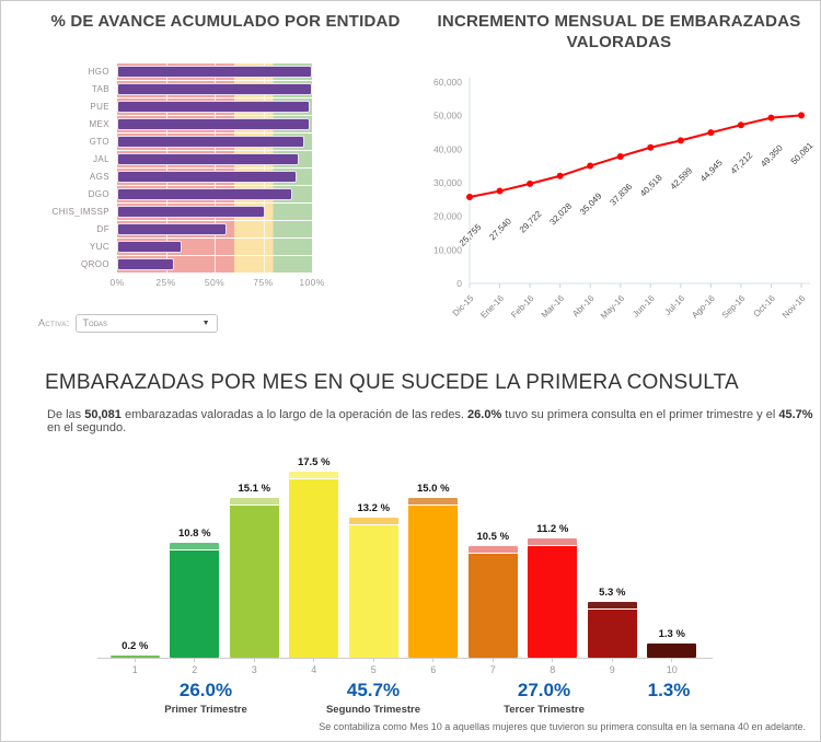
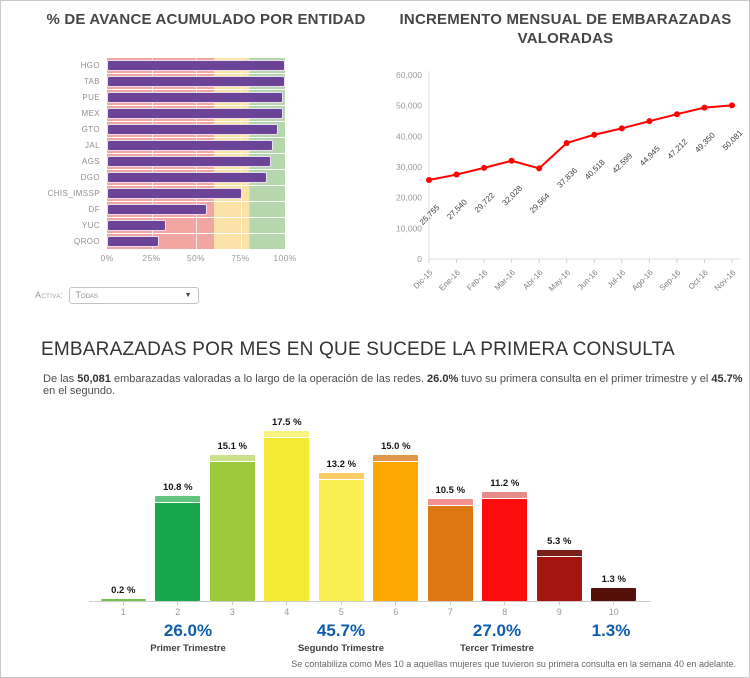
INCREMENTO MENSUAL DE EMBARAZADAS VALORADAS/Abr-16: 35,049 -> 29,564
